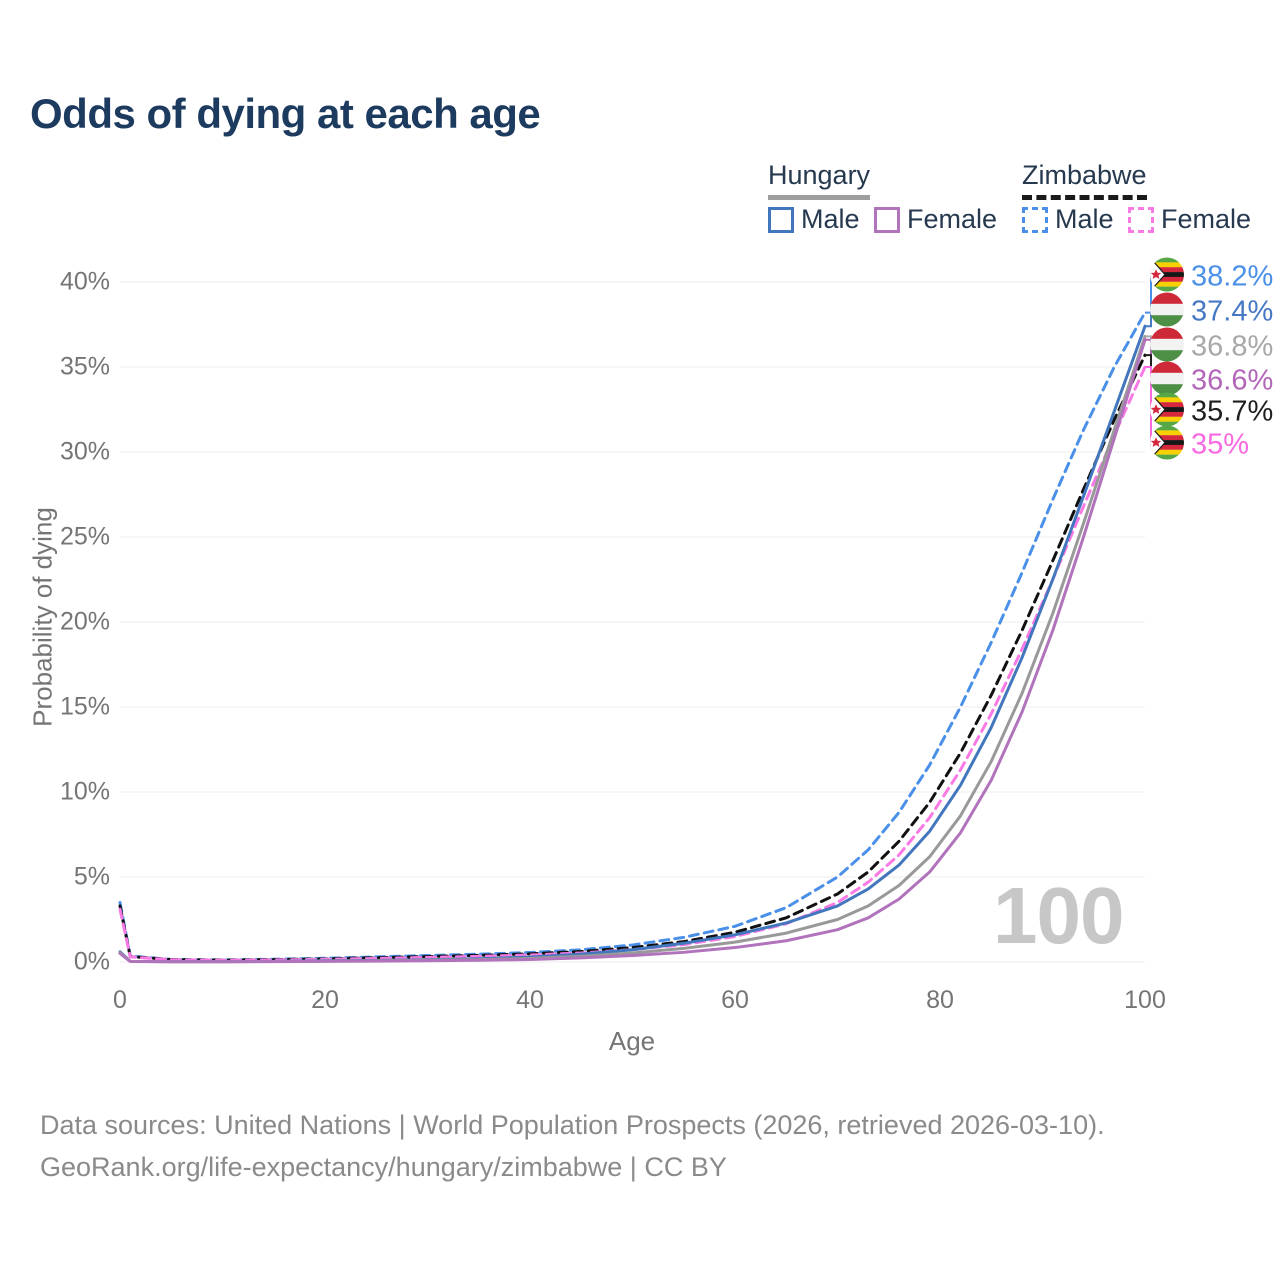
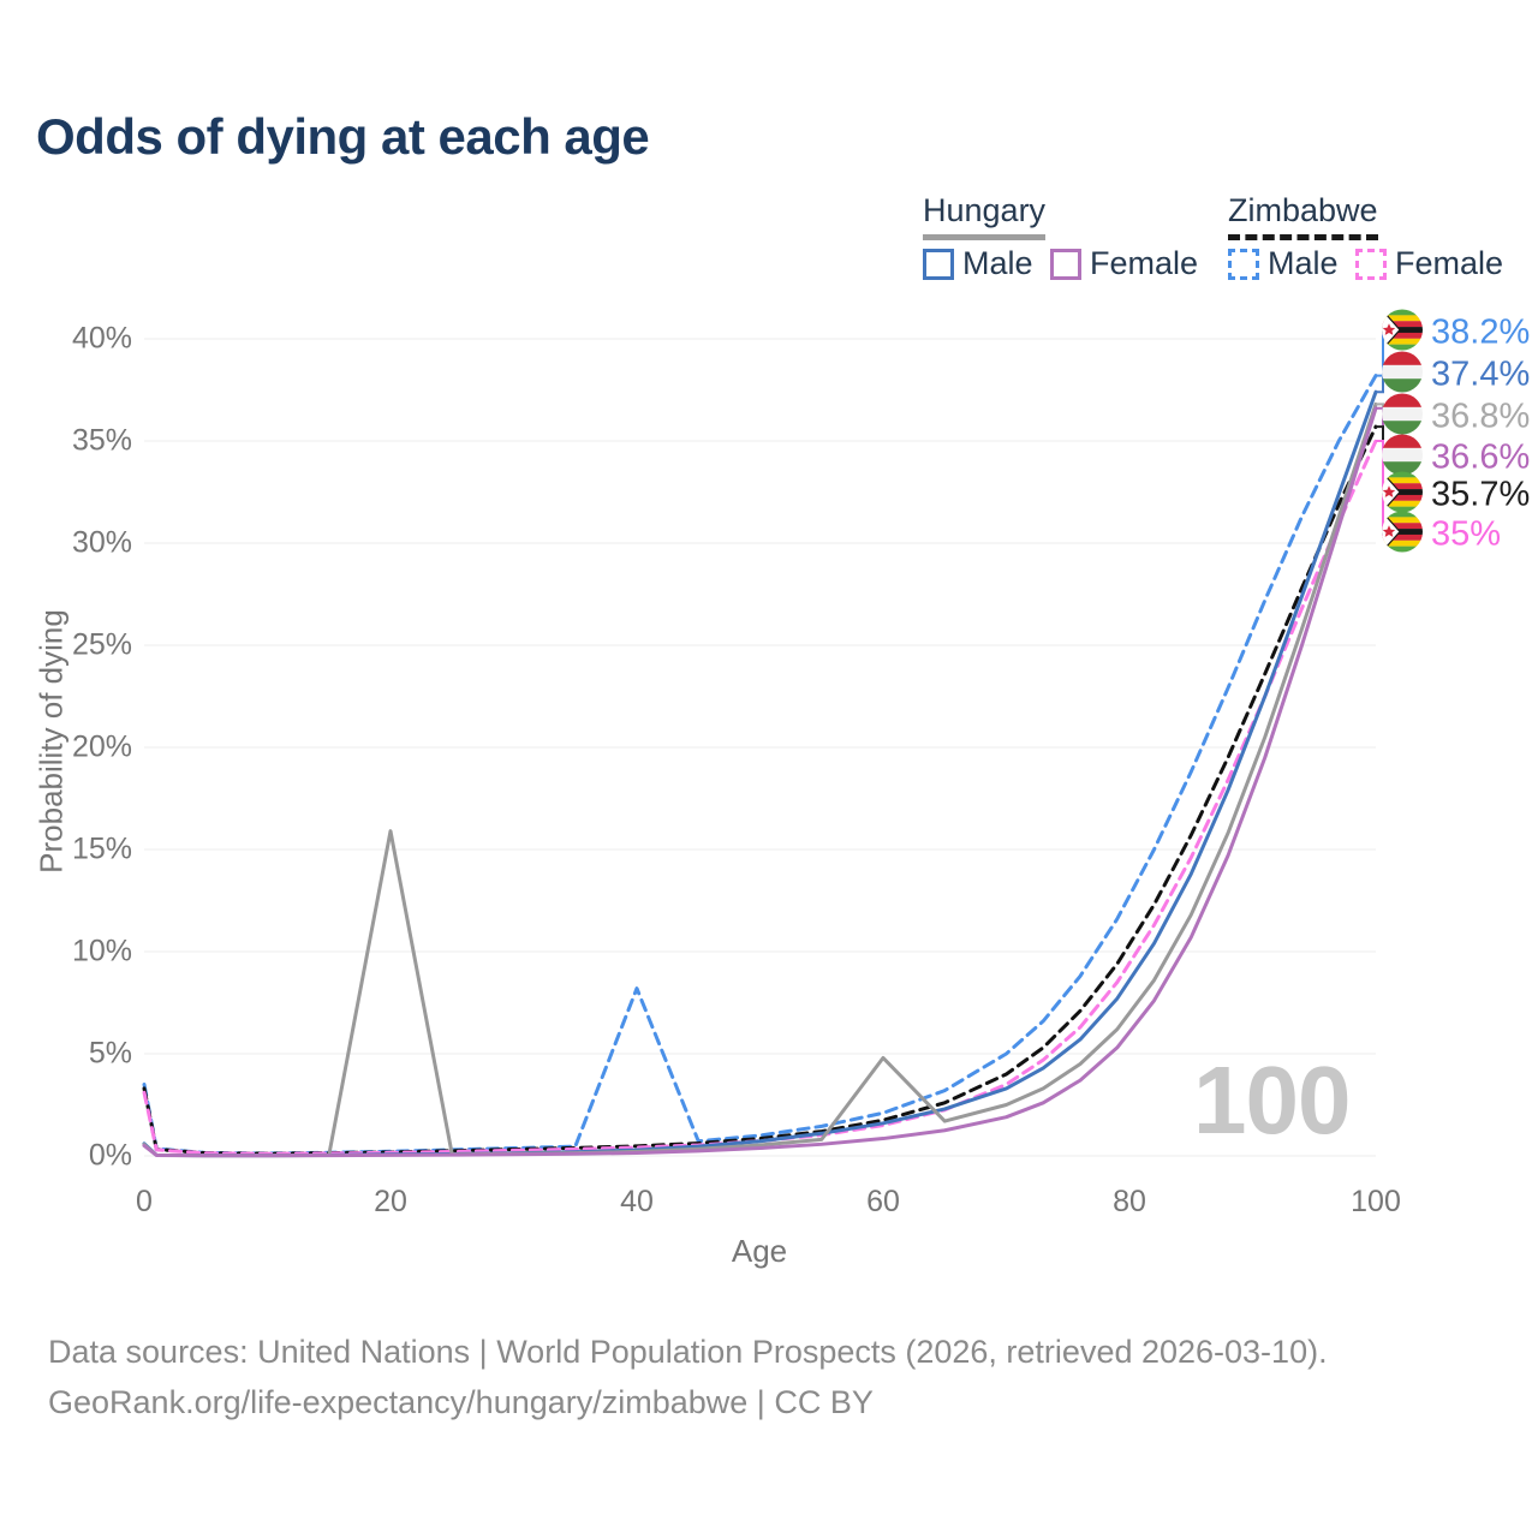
Hungary/20: 0.1% -> 15.9%
Zimbabwe Male/40: 0.6% -> 8.2%
Hungary/60: 1.2% -> 4.8%
